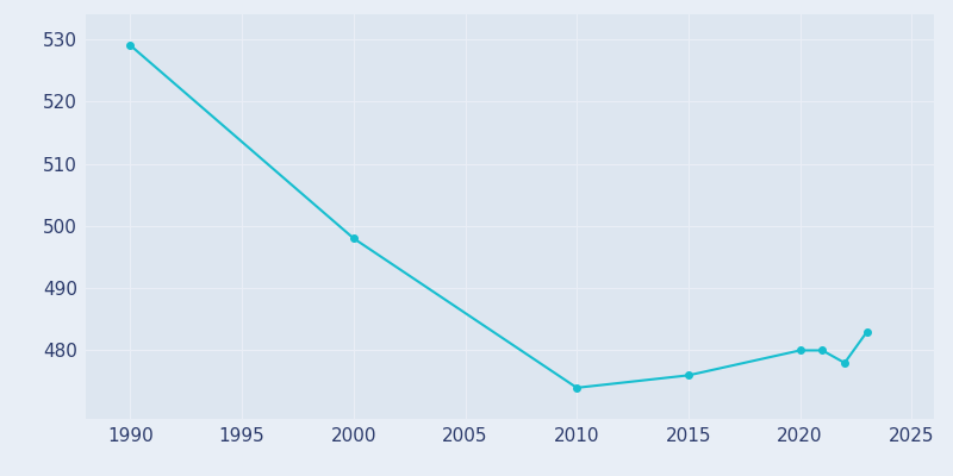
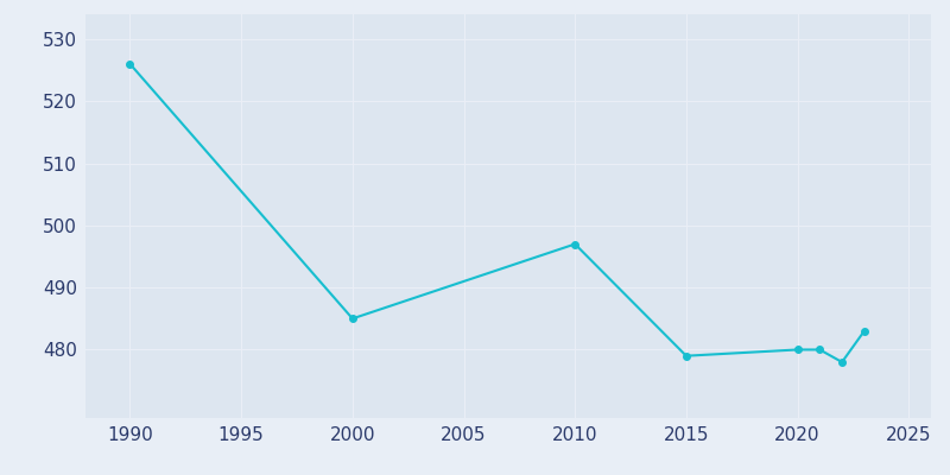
1990: 529 -> 526
2000: 498 -> 485
2010: 474 -> 497
2015: 476 -> 479
